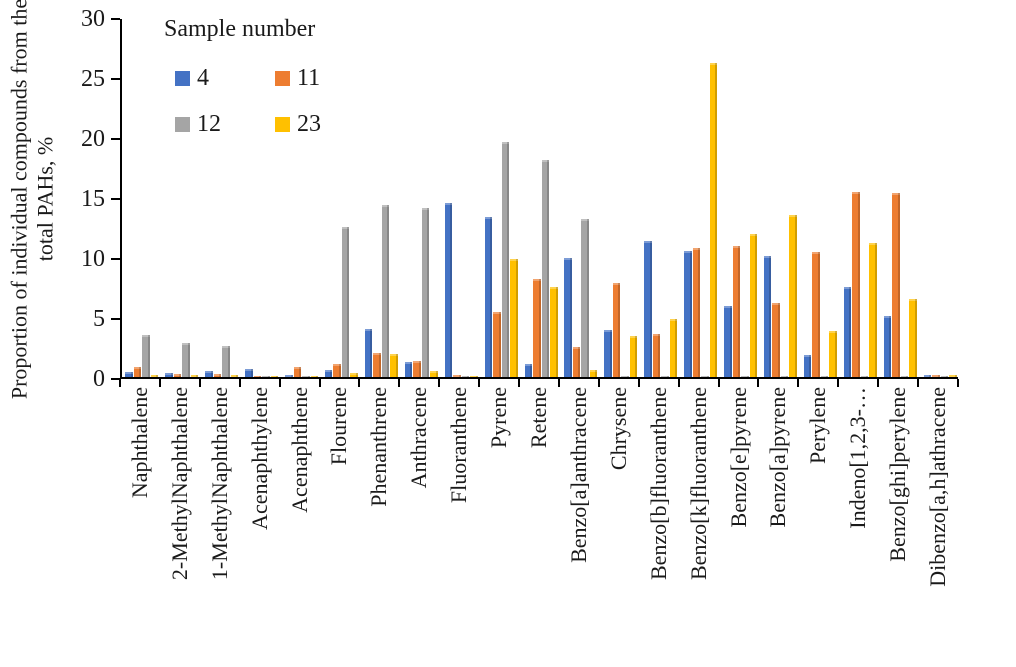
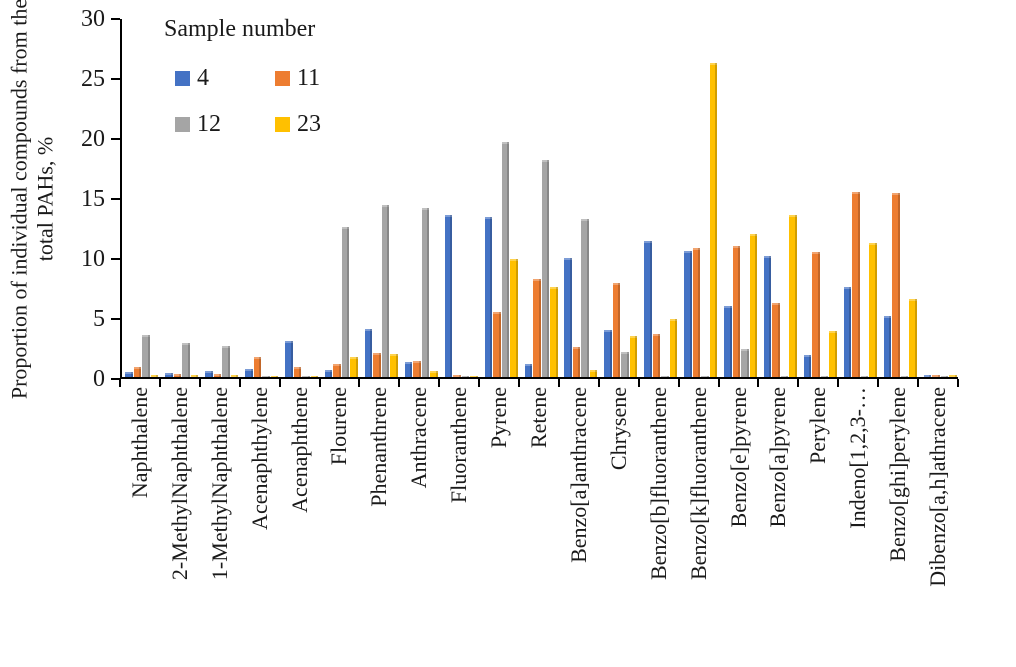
11/Acenaphthylene: 0.1 -> 1.7
4/Acenaphthene: 0.2 -> 3.0
23/Flourene: 0.3 -> 1.7
4/Fluoranthene: 14.5 -> 13.5
12/Chrysene: 0.1 -> 2.1
12/Benzo[e]pyrene: 0.1 -> 2.3
